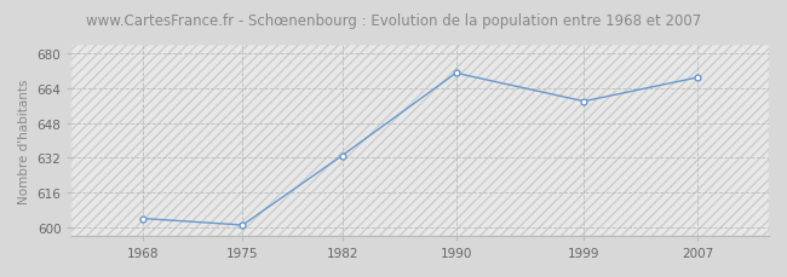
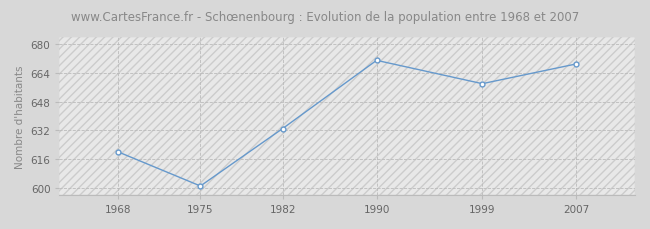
1968: 604 -> 620
